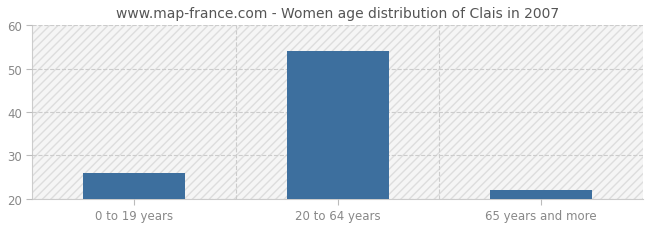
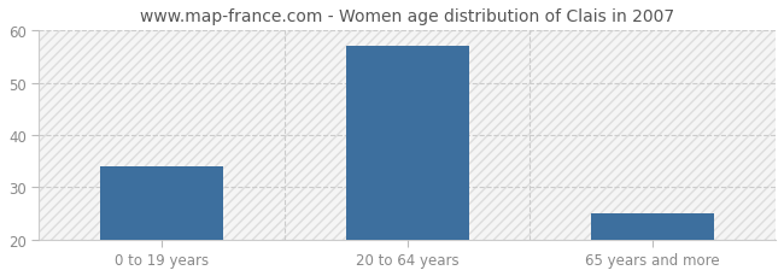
0 to 19 years: 26 -> 34
20 to 64 years: 54 -> 57
65 years and more: 22 -> 25
